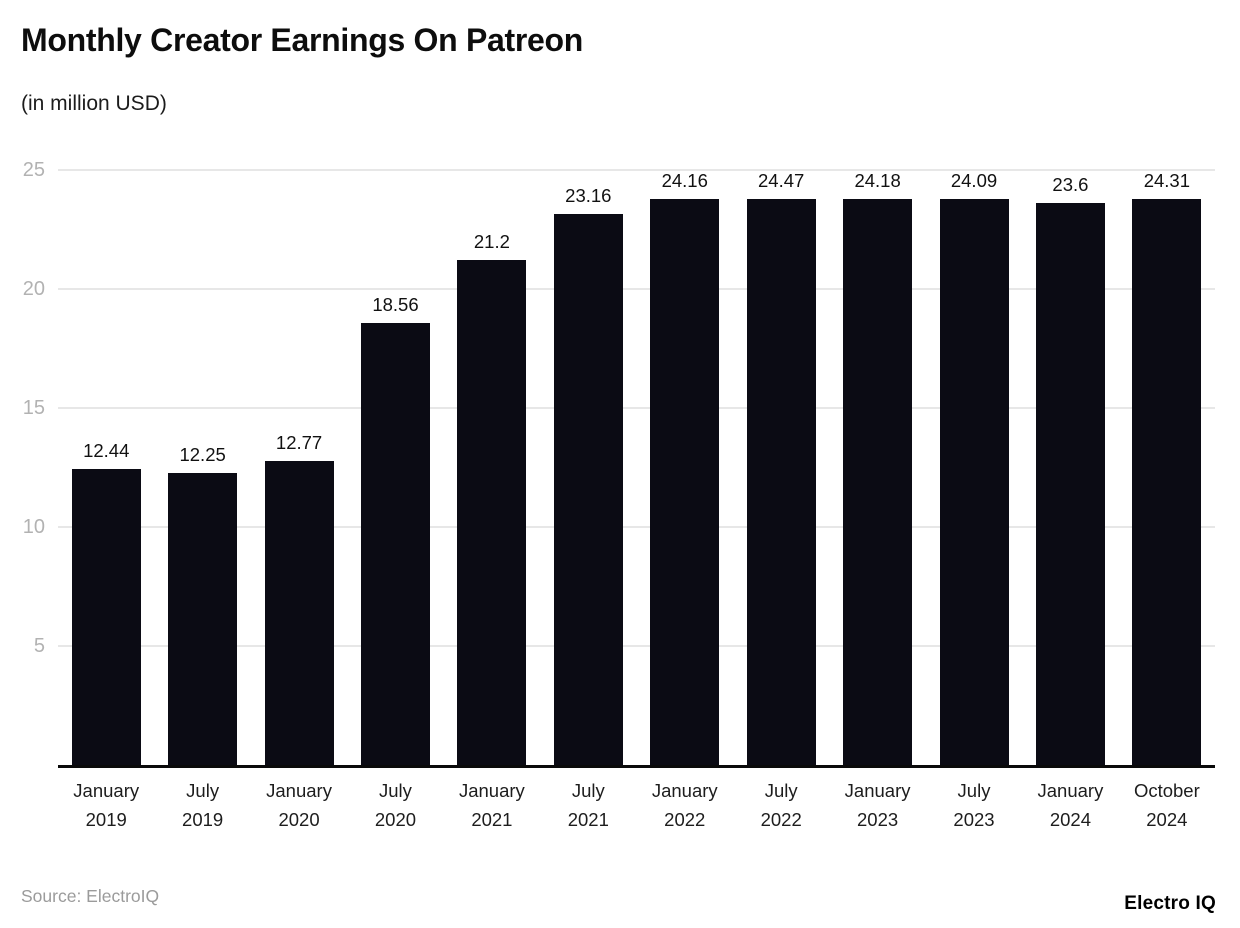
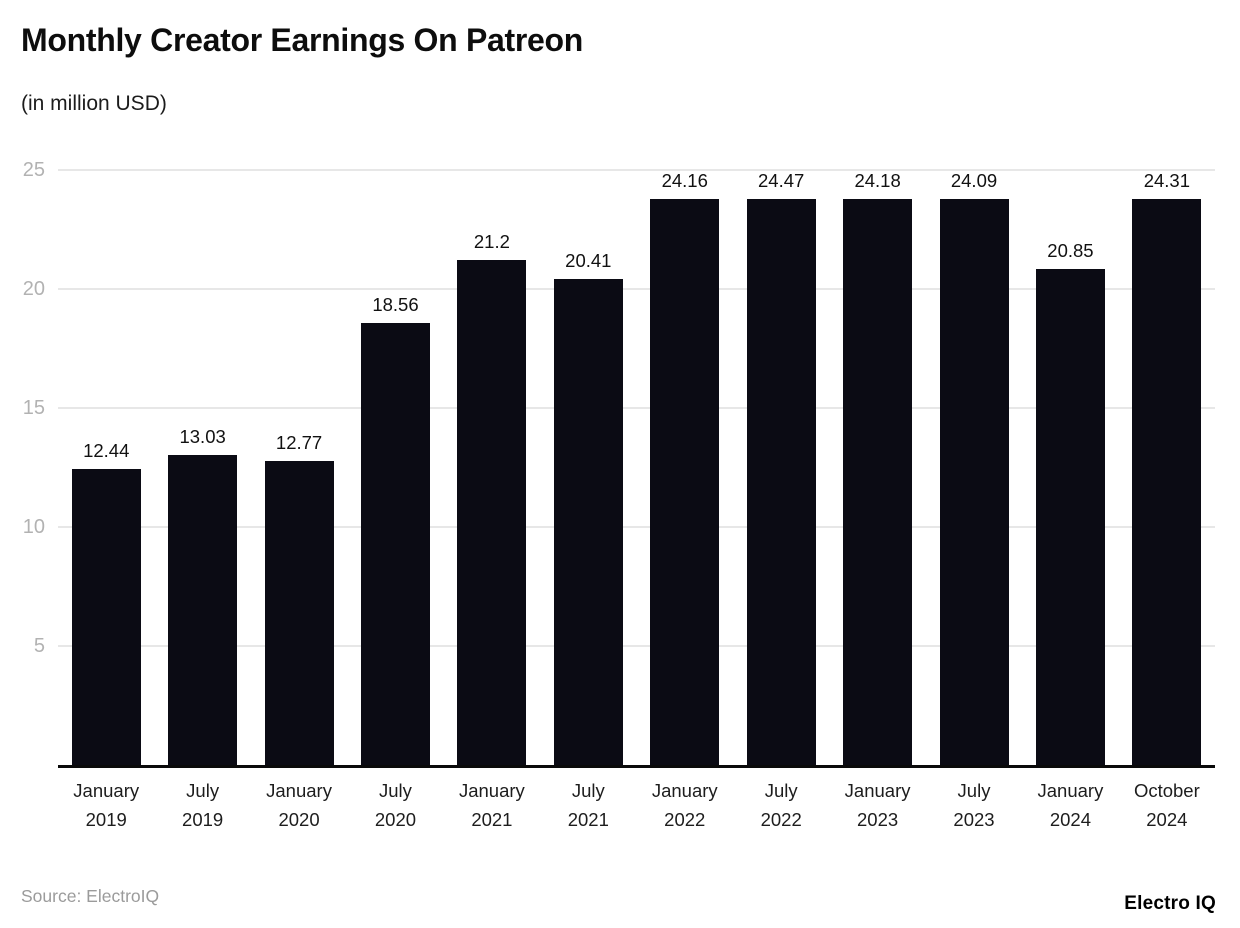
July 2019: 12.25 -> 13.03
July 2021: 23.16 -> 20.41
January 2024: 23.6 -> 20.85
